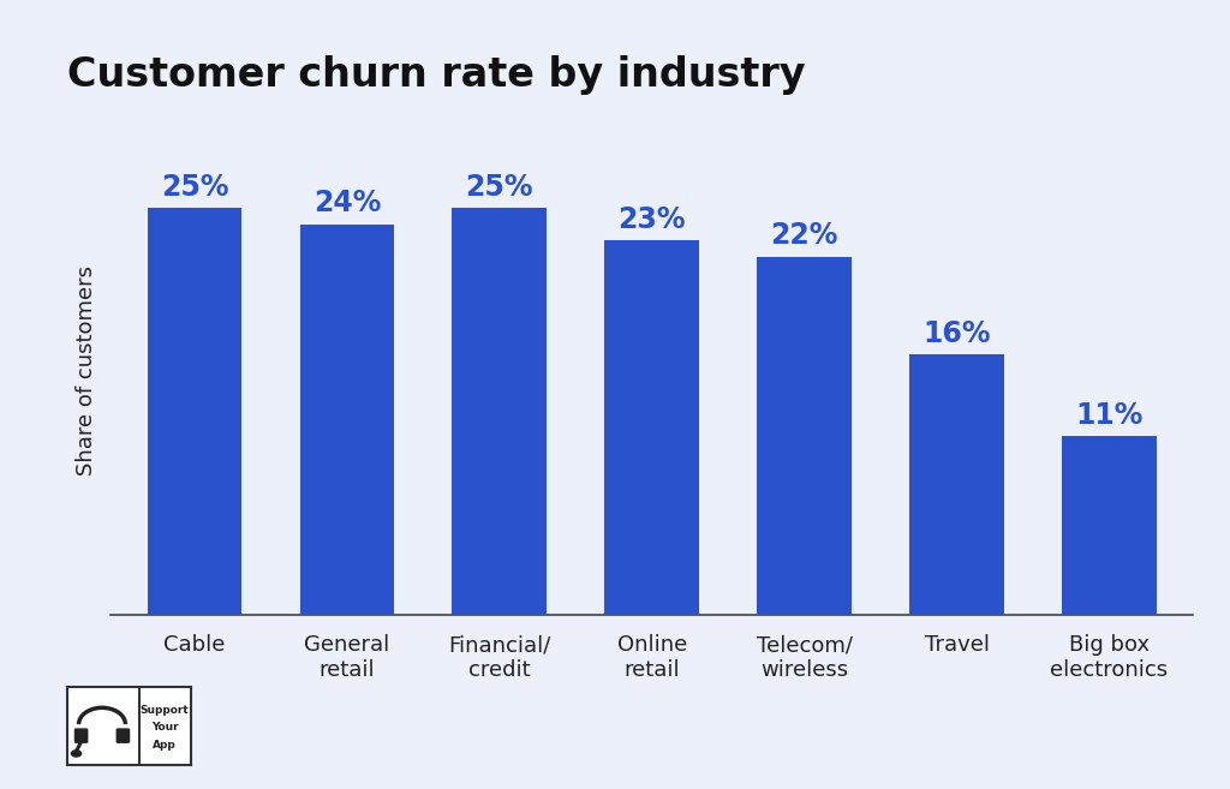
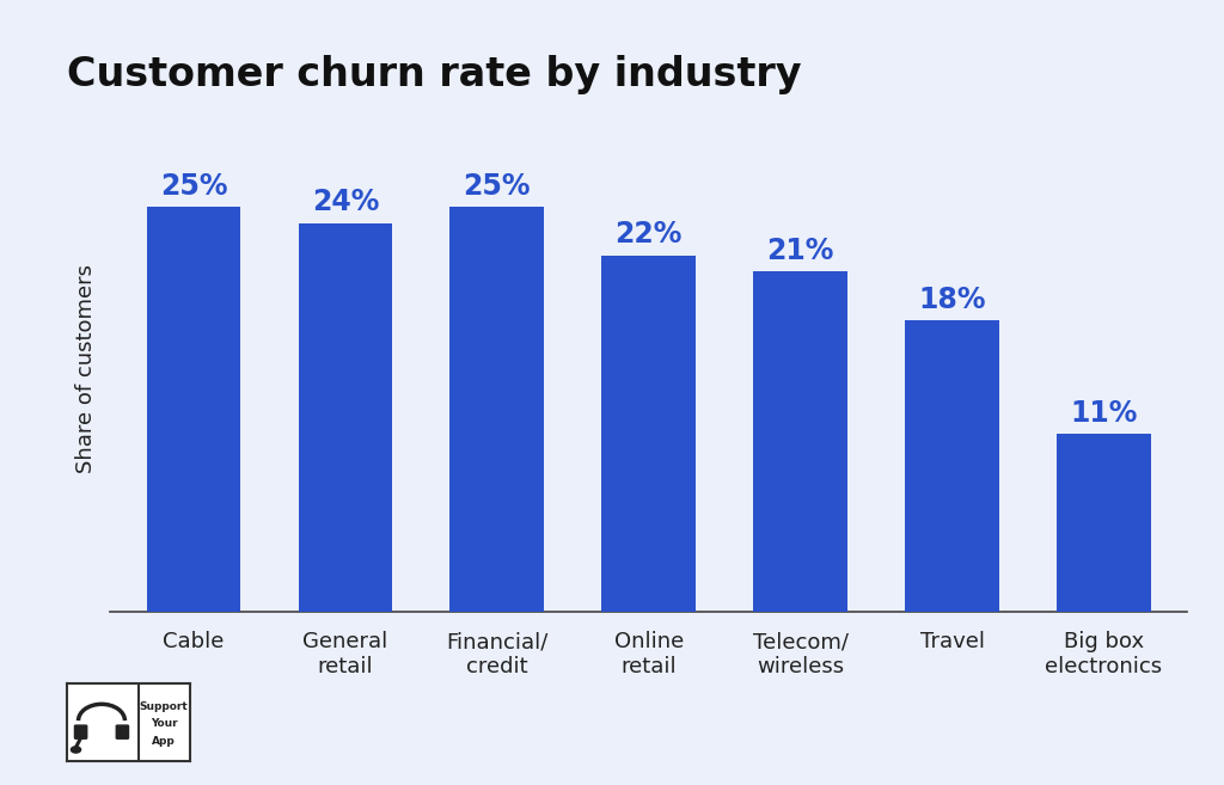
Online retail: 23% -> 22%
Telecom/ wireless: 22% -> 21%
Travel: 16% -> 18%
